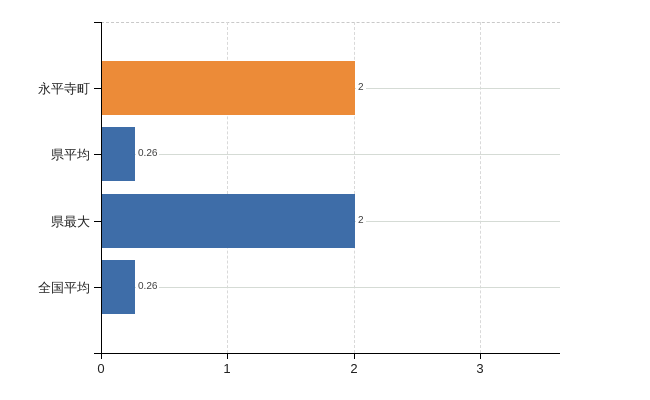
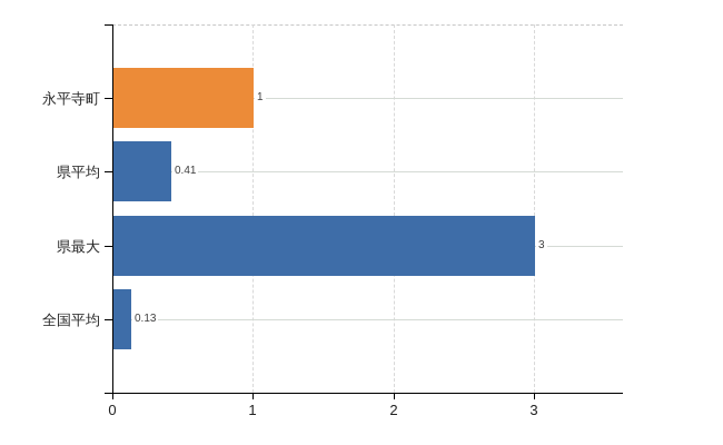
永平寺町: 2 -> 1
県平均: 0.26 -> 0.41
県最大: 2 -> 3
全国平均: 0.26 -> 0.13
